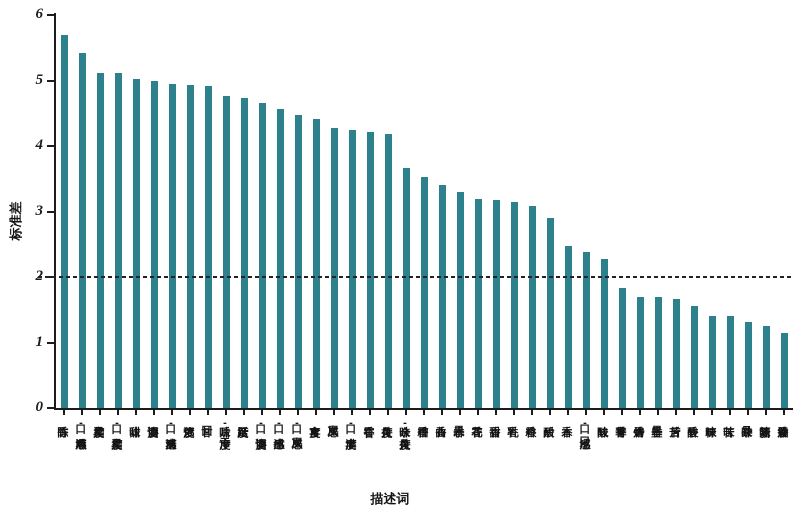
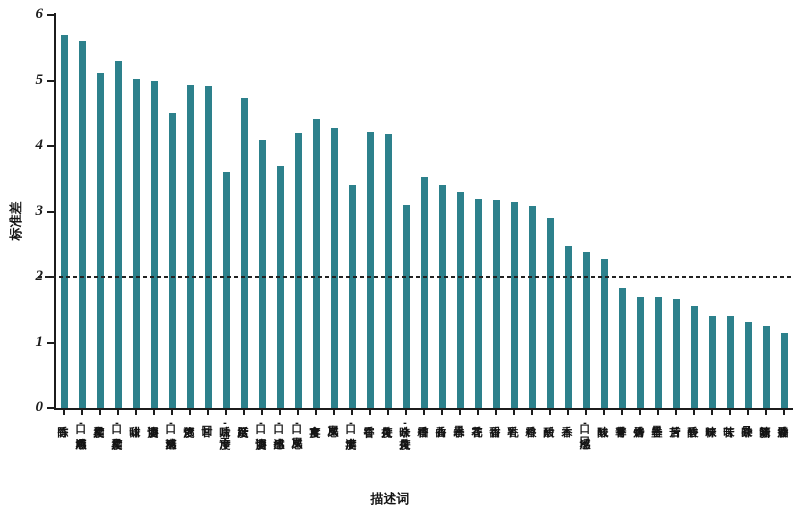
口-顺滑感: 5.4 -> 5.6
口-柔和度: 5.1 -> 5.3
口-清爽感: 5.0 -> 4.5
后味-干净度: 4.8 -> 3.6
口-协调度: 4.7 -> 4.1
口-生津感: 4.6 -> 3.7
口-层次感: 4.5 -> 4.2
口-丰满度: 4.2 -> 3.4
余味-持久度: 3.7 -> 3.1
